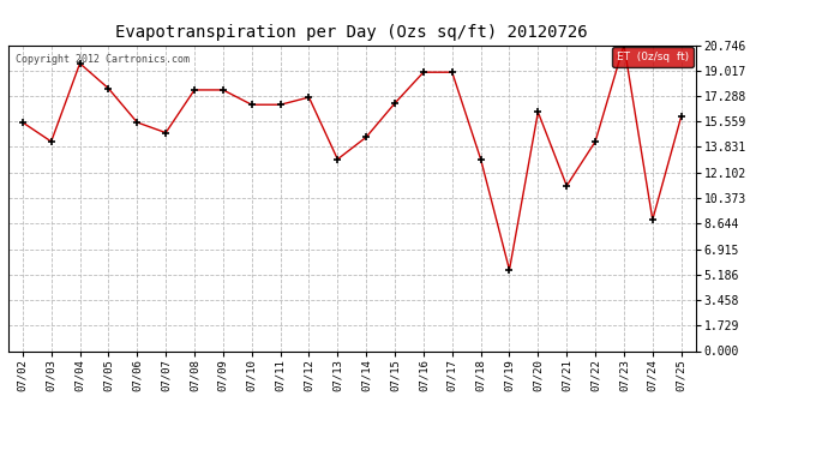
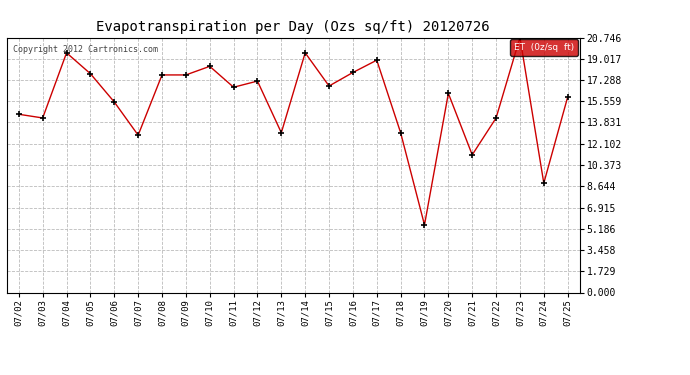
07/02: 15.5 -> 14.5
07/07: 14.8 -> 12.8
07/10: 16.7 -> 18.4
07/14: 14.5 -> 19.5
07/16: 18.9 -> 17.9
